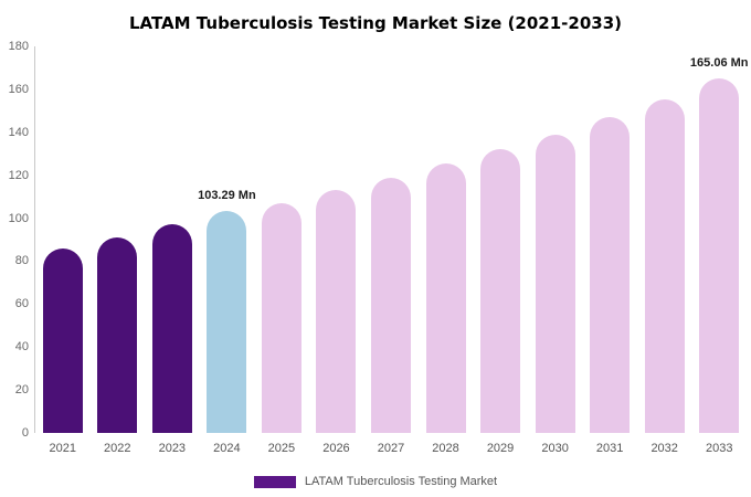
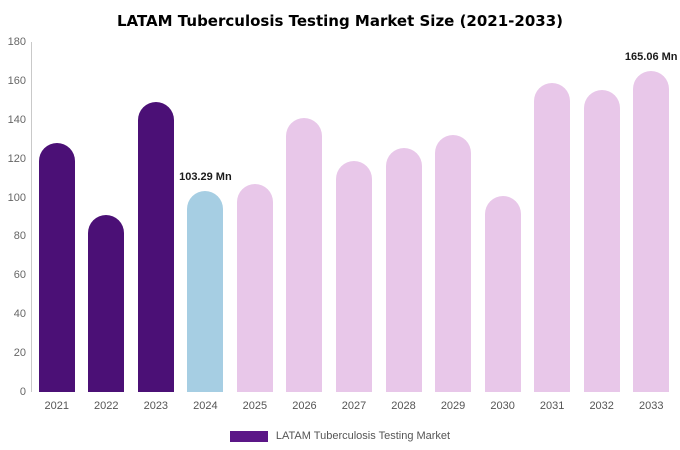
2021: 86 -> 128
2023: 97 -> 149
2026: 113 -> 141
2030: 139 -> 101
2031: 147 -> 159
